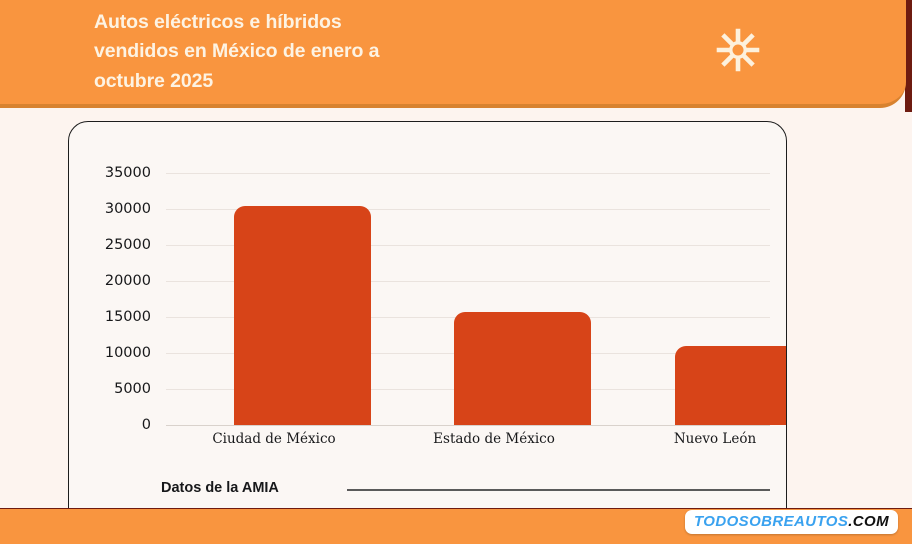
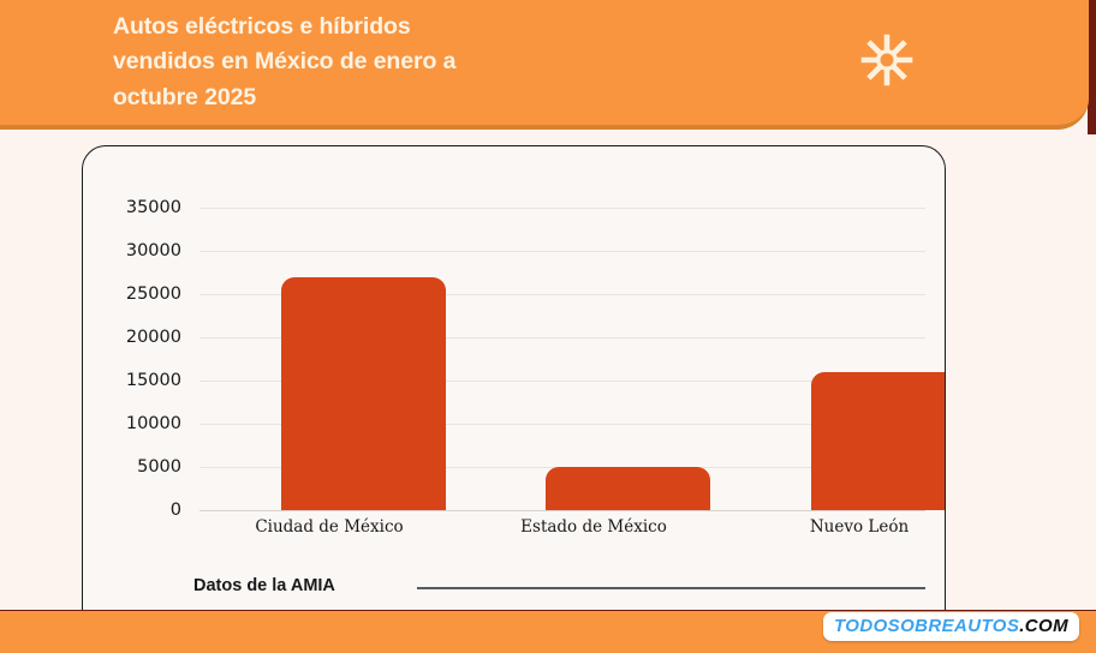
Ciudad de México: 30000 -> 27000
Estado de México: 16000 -> 5000
Nuevo León: 11000 -> 16000
